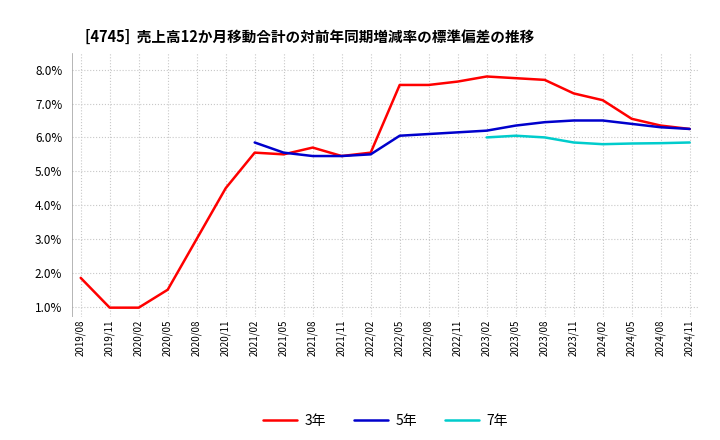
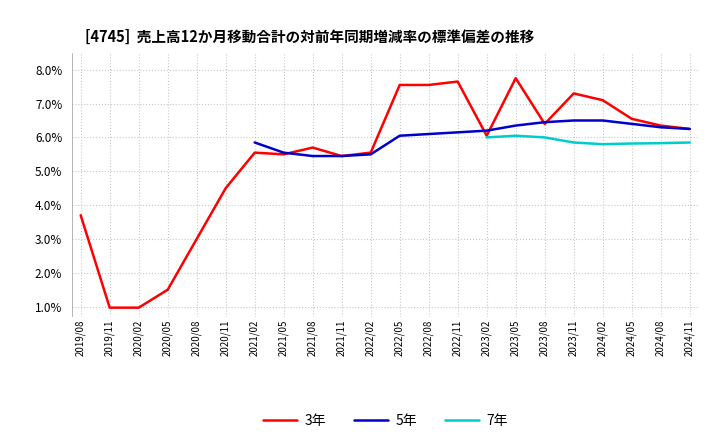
3年/2019/08: 1.85% -> 3.70%
3年/2023/02: 7.80% -> 6.05%
3年/2023/08: 7.70% -> 6.40%
